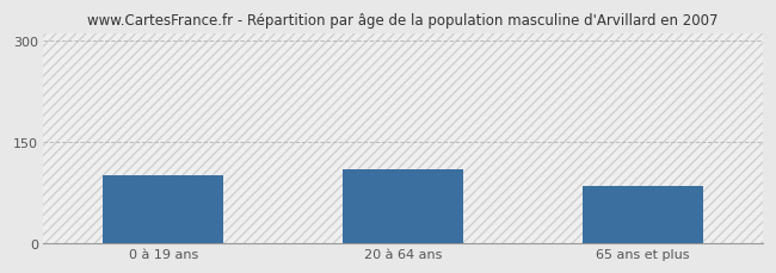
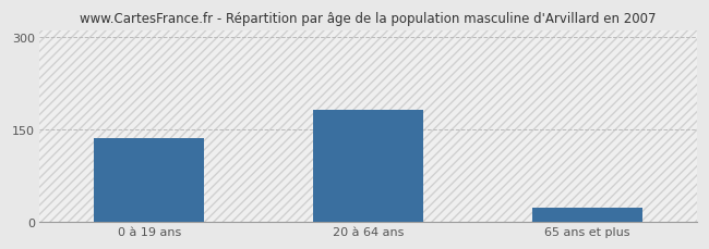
0 à 19 ans: 100 -> 136
20 à 64 ans: 110 -> 181
65 ans et plus: 84 -> 22
